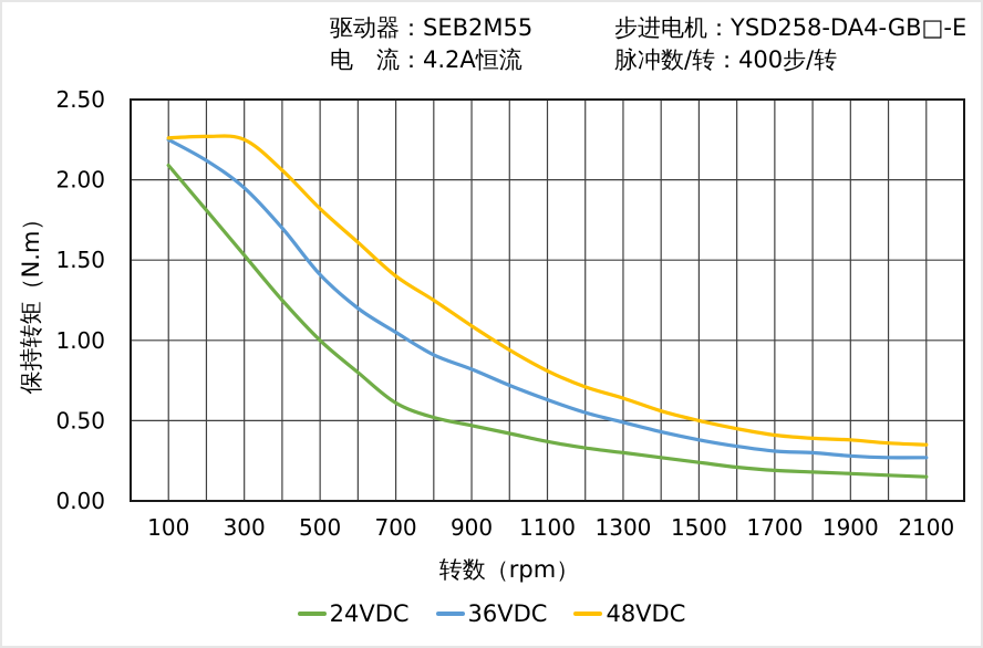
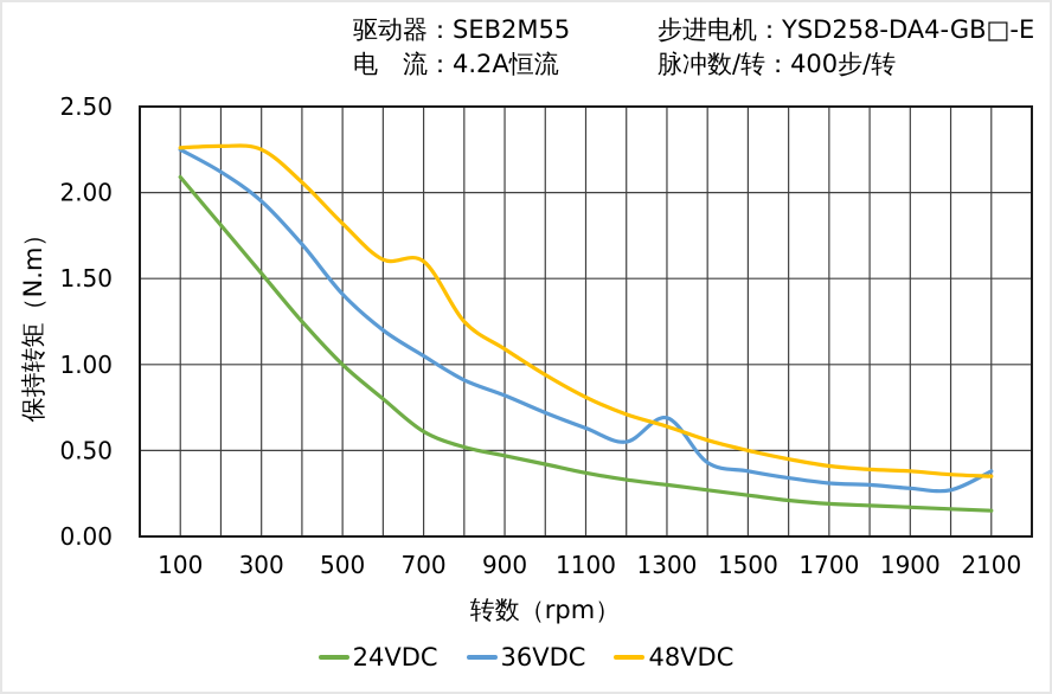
48VDC/700: 1.40 -> 1.60
36VDC/1300: 0.49 -> 0.69
36VDC/2100: 0.27 -> 0.38
